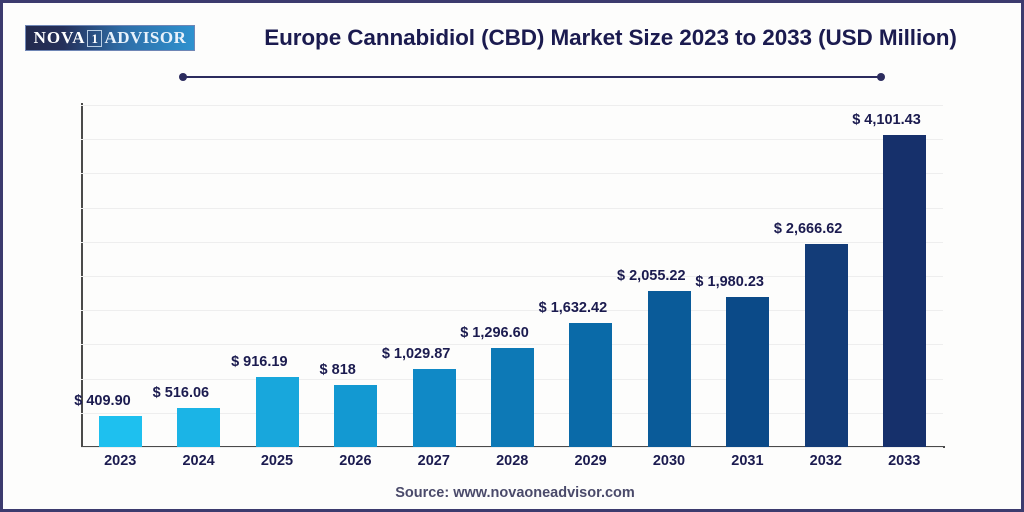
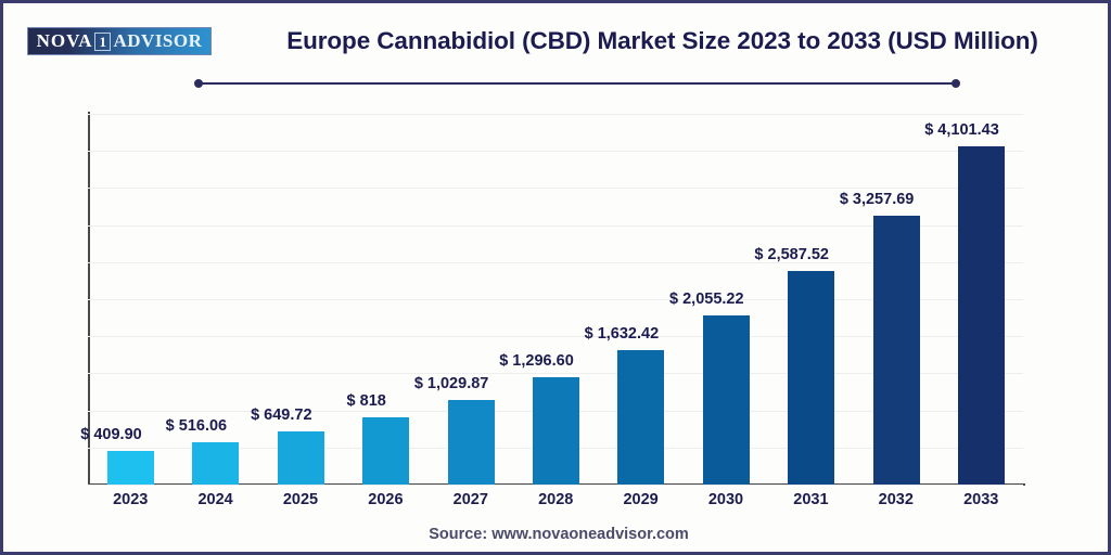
2025: 916.19 -> 649.72
2031: 1,980.23 -> 2,587.52
2032: 2,666.62 -> 3,257.69
